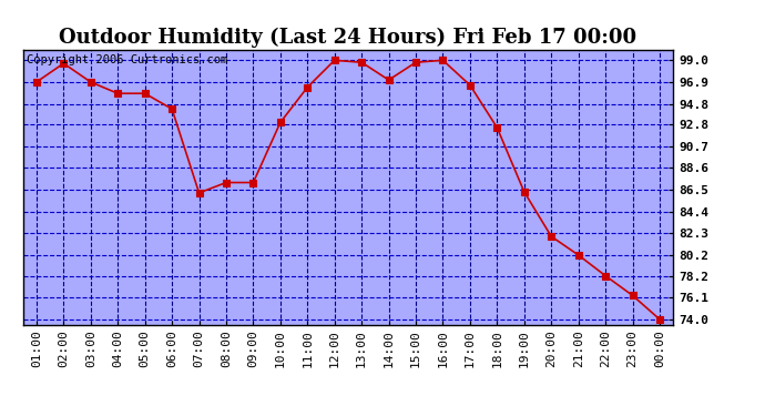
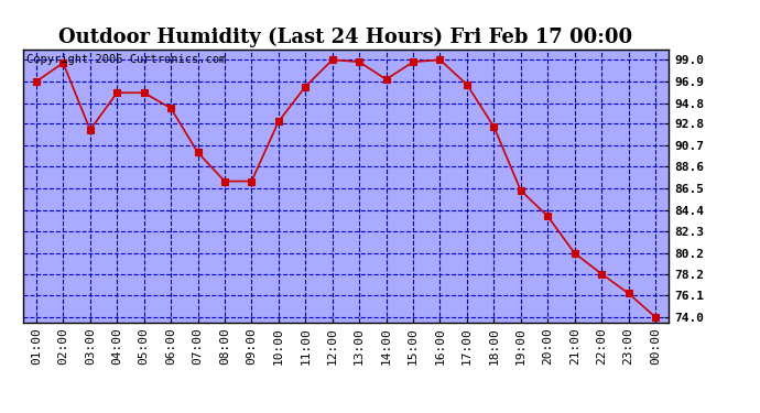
03:00: 96.9 -> 92.2
07:00: 86.2 -> 90.0
20:00: 82.0 -> 83.8
